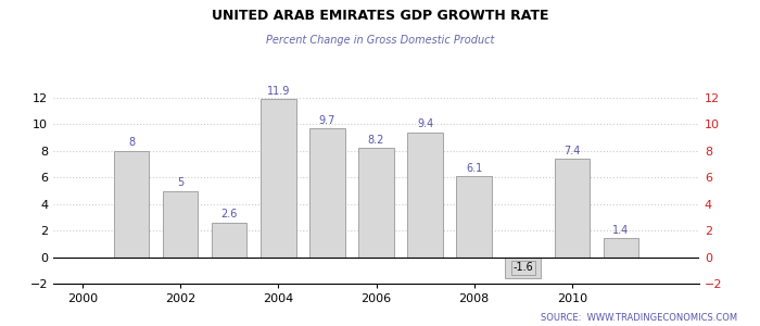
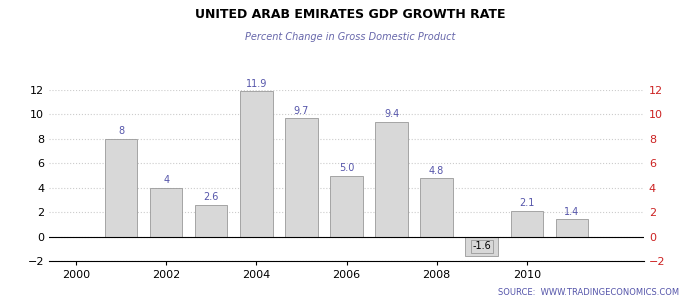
2002: 5 -> 4
2006: 8.2 -> 5.0
2008: 6.1 -> 4.8
2010: 7.4 -> 2.1
